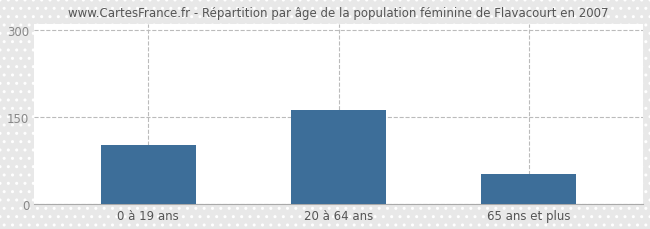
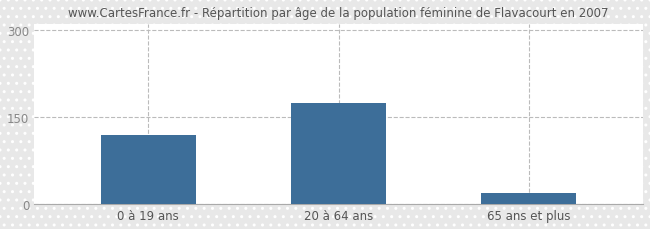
0 à 19 ans: 102 -> 120
20 à 64 ans: 162 -> 175
65 ans et plus: 52 -> 20
